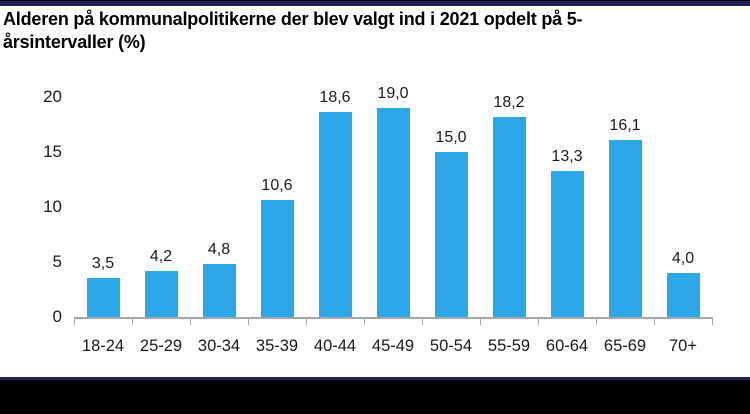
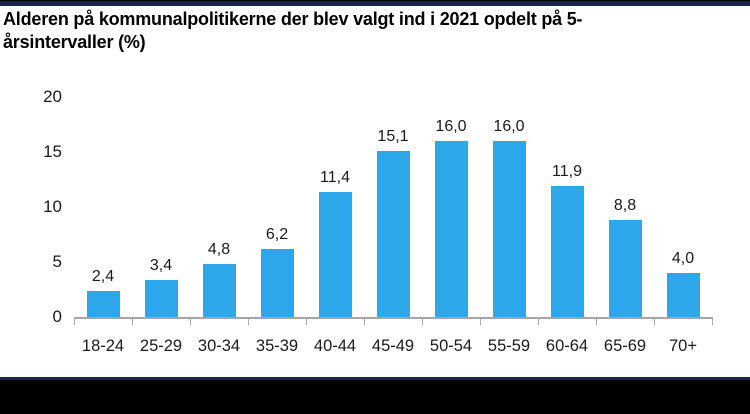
18-24: 3,5 -> 2,4
25-29: 4,2 -> 3,4
35-39: 10,6 -> 6,2
40-44: 18,6 -> 11,4
45-49: 19,0 -> 15,1
50-54: 15,0 -> 16,0
55-59: 18,2 -> 16,0
60-64: 13,3 -> 11,9
65-69: 16,1 -> 8,8
